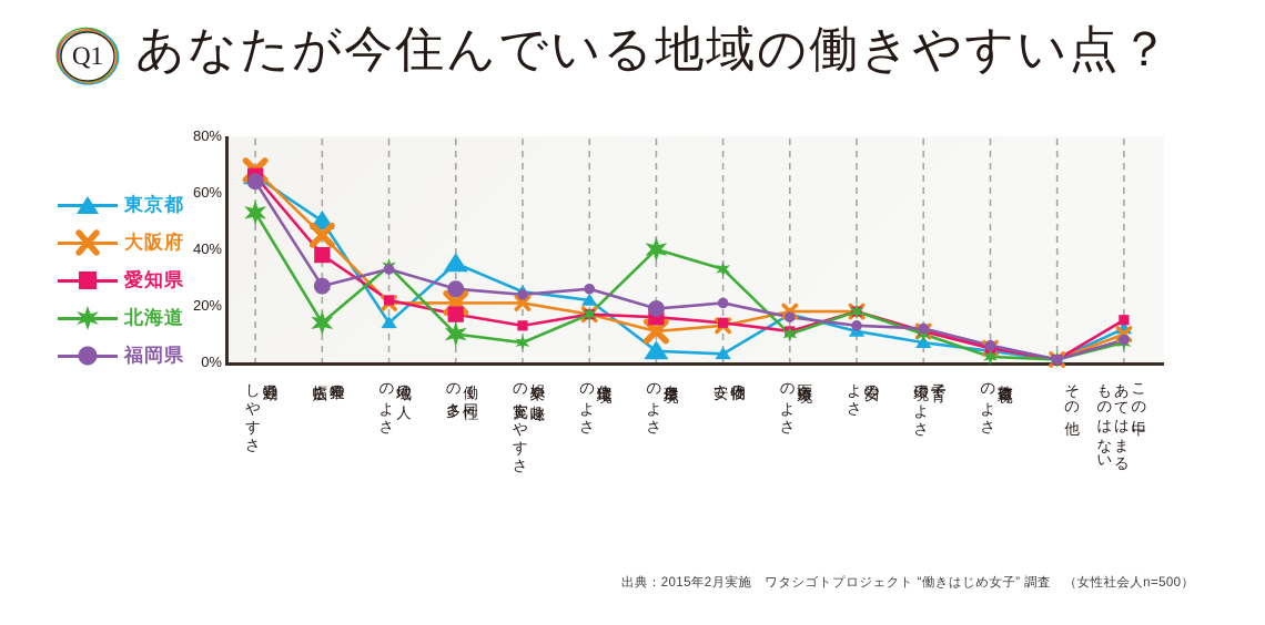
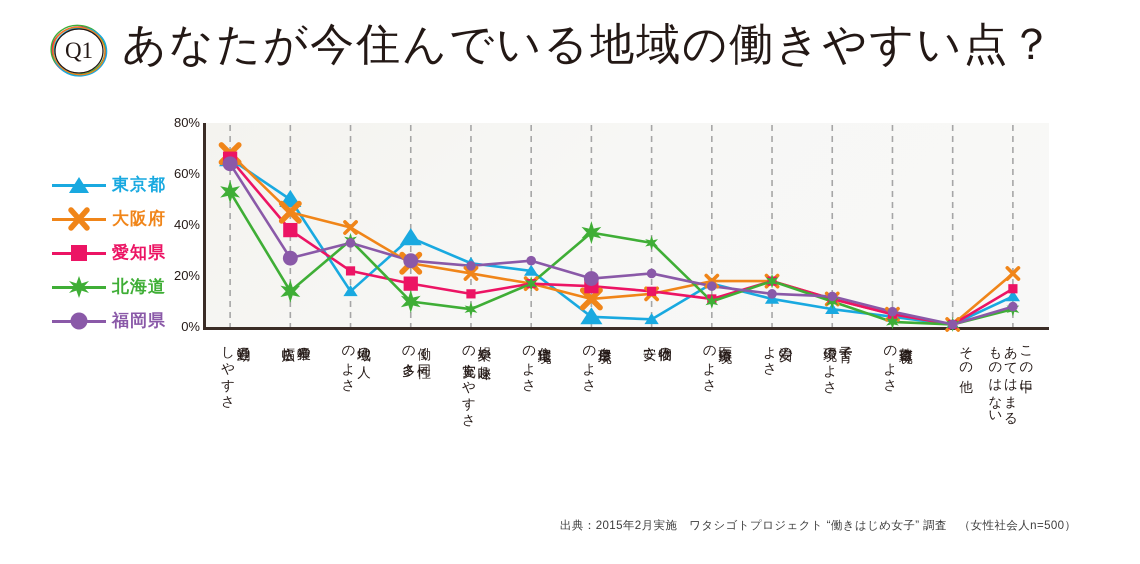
大阪府/地域の人 のよさ: 21% -> 39%
大阪府/働く同性 の多さ: 21% -> 25%
北海道/自然環境 のよさ: 40% -> 37%
大阪府/この中に あてはまる ものはない: 10% -> 21%
